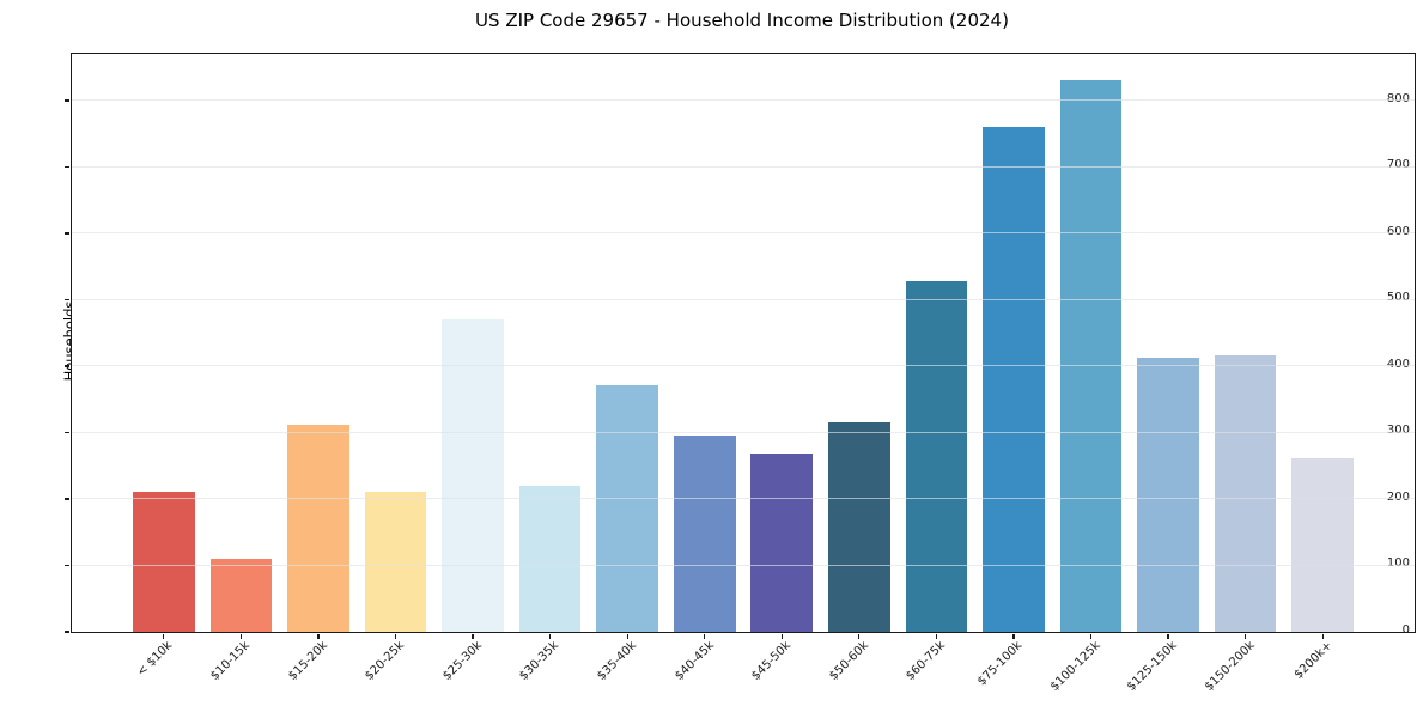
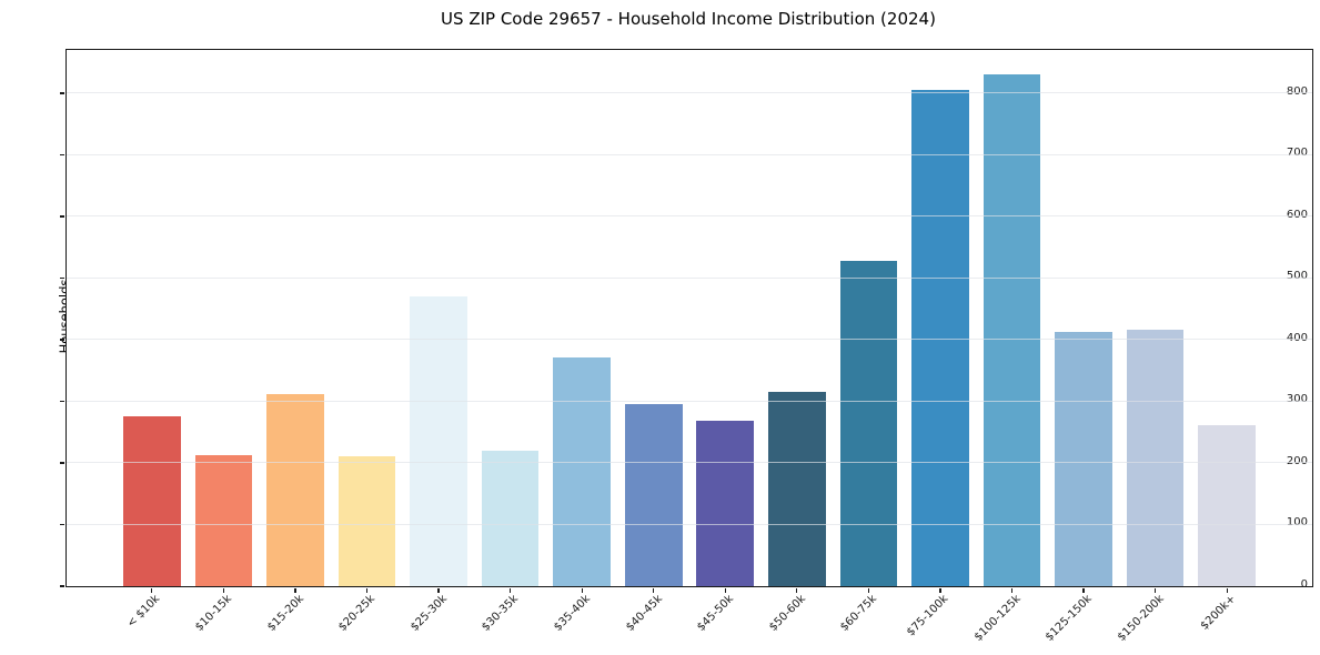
< $10k: 210 -> 280
$10-15k: 110 -> 210
$75-100k: 760 -> 800
